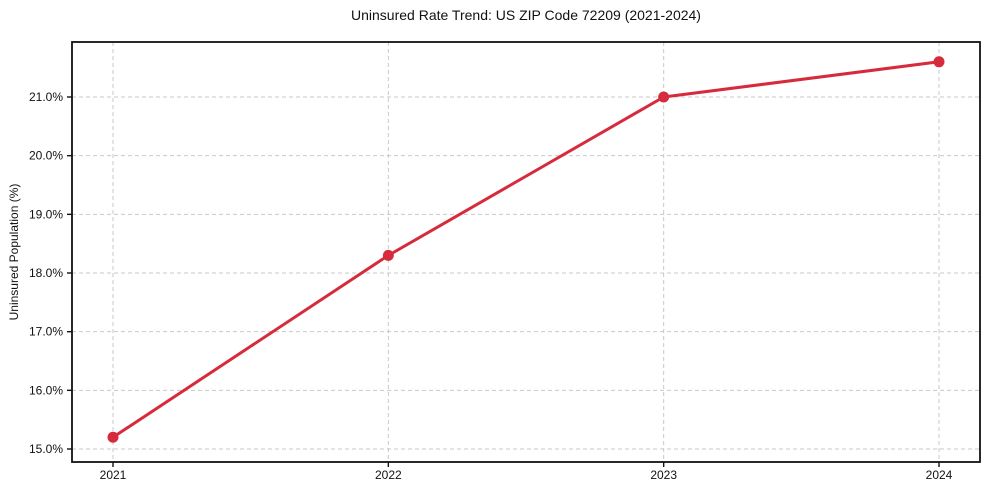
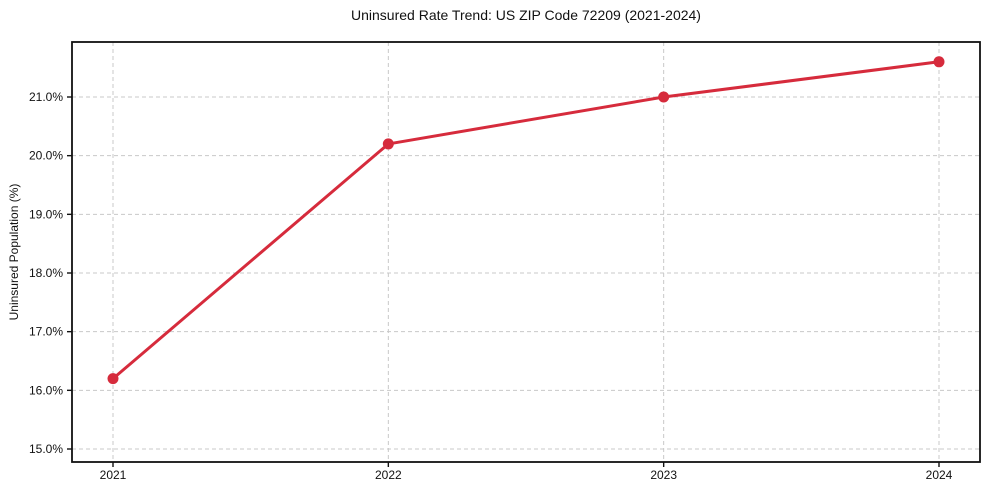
2021: 15.2% -> 16.2%
2022: 18.3% -> 20.2%
